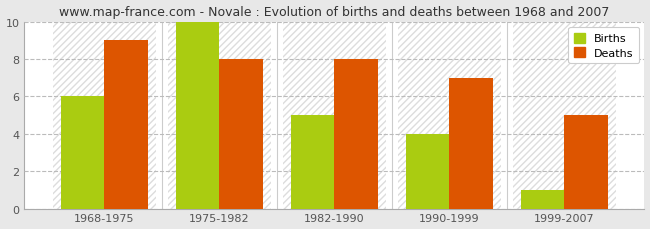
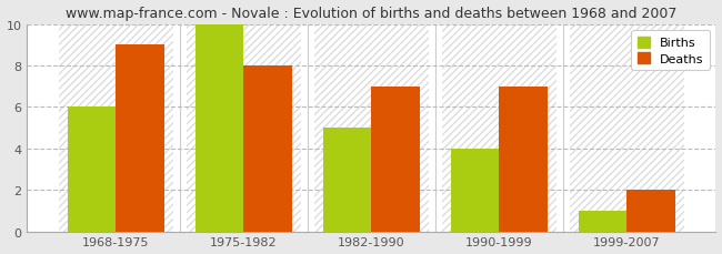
Deaths/1982-1990: 8 -> 7
Deaths/1999-2007: 5 -> 2
